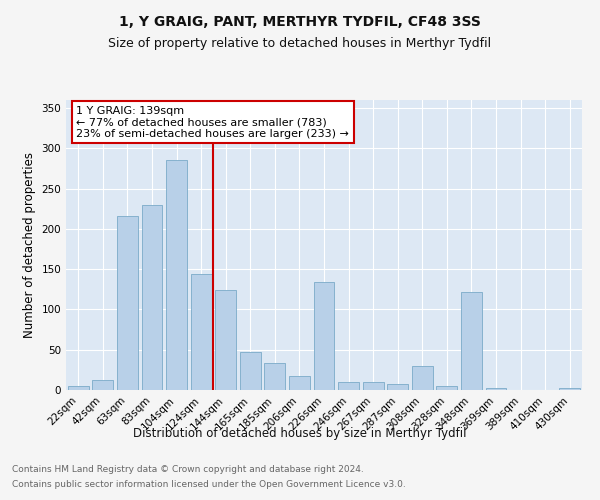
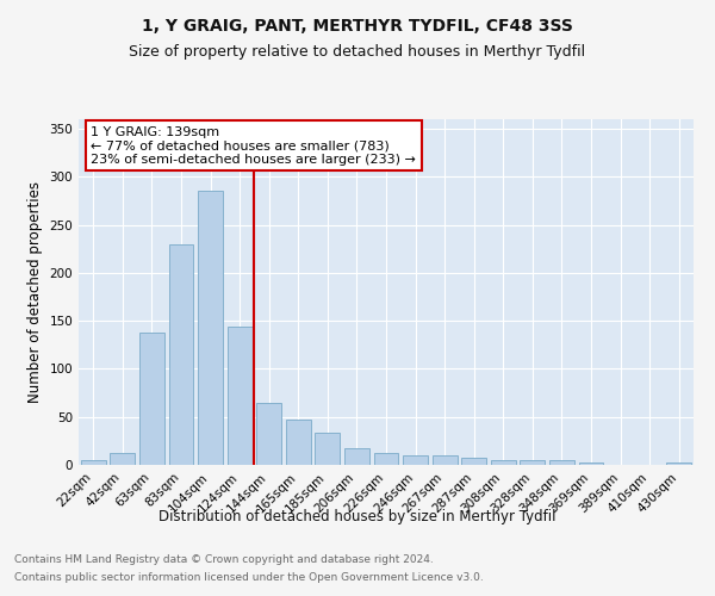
63sqm: 216 -> 138
144sqm: 124 -> 65
226sqm: 134 -> 13
308sqm: 30 -> 5
348sqm: 122 -> 5
